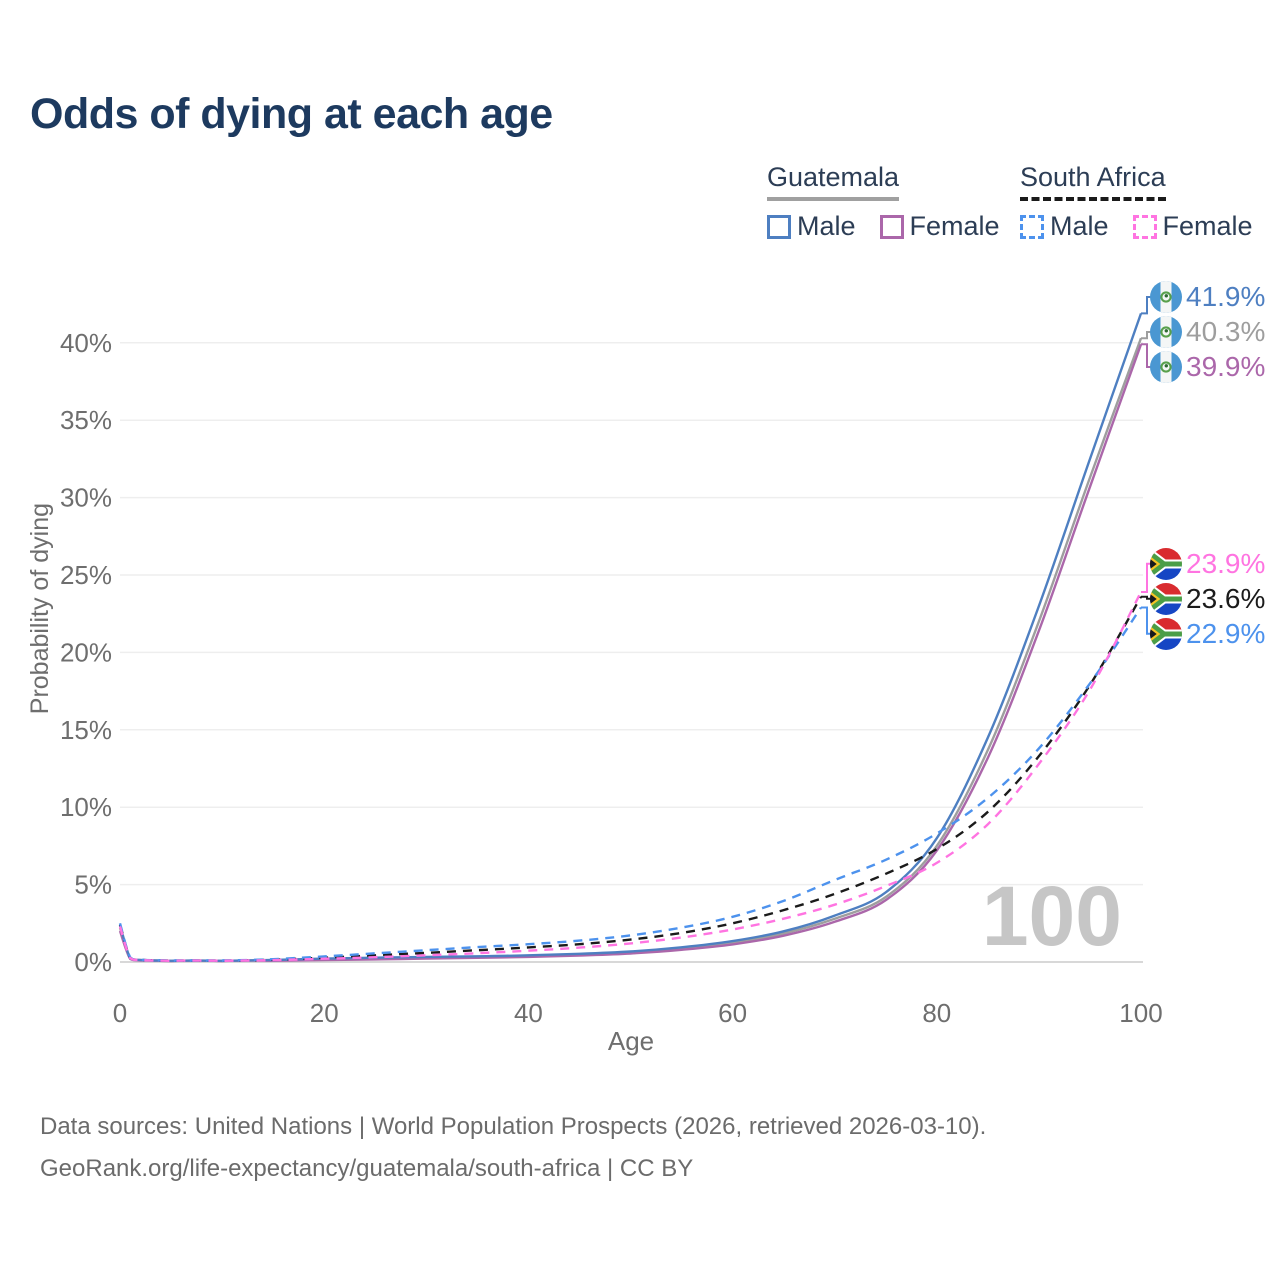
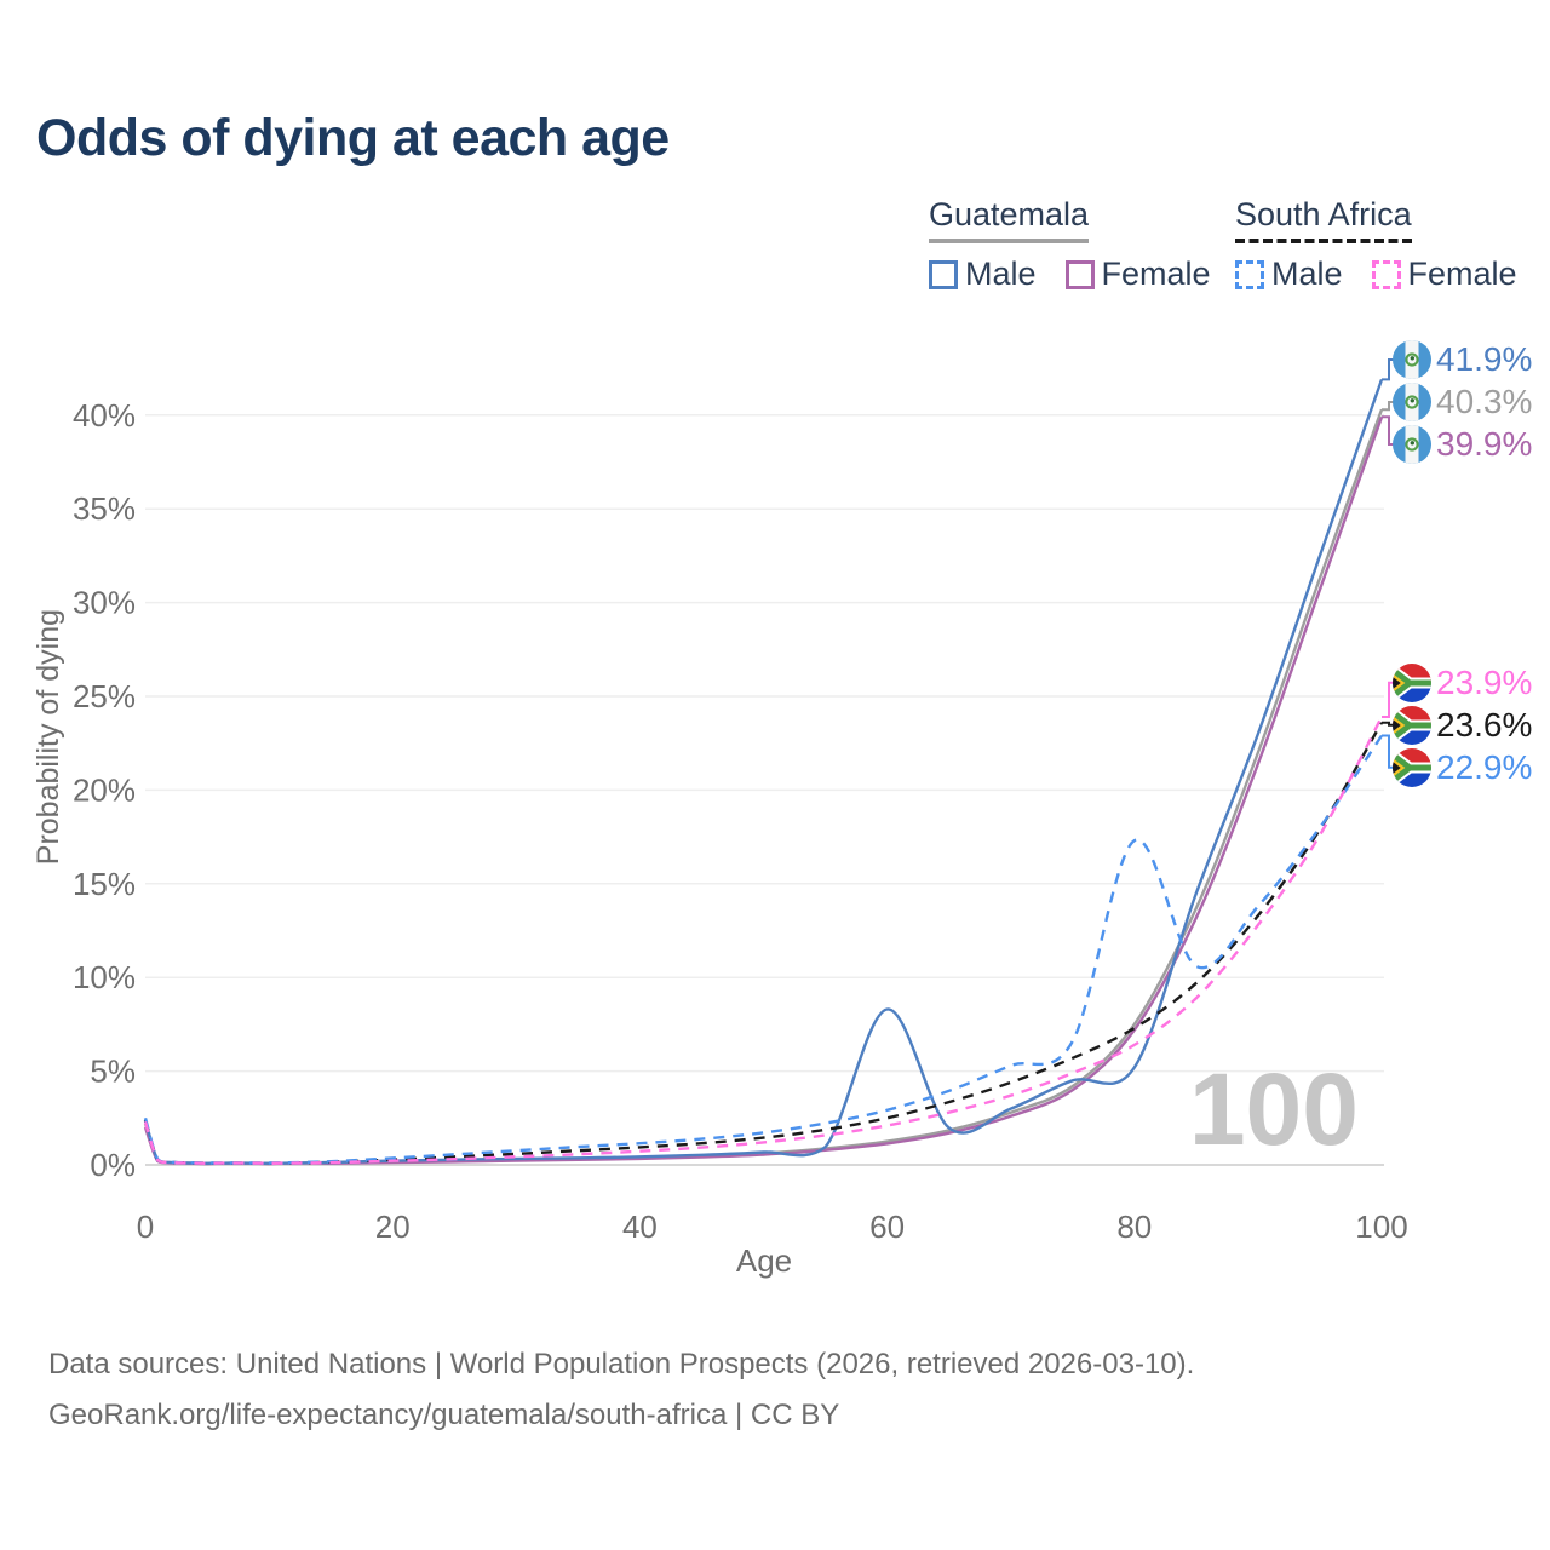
Guatemala Male/60: 1.4% -> 8.3%
Guatemala Male/80: 8.0% -> 5.2%
South Africa Male/80: 8.3% -> 17.3%
